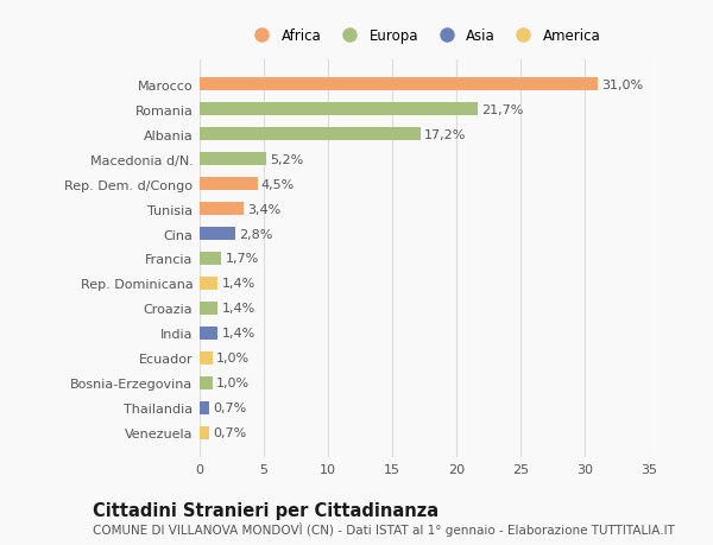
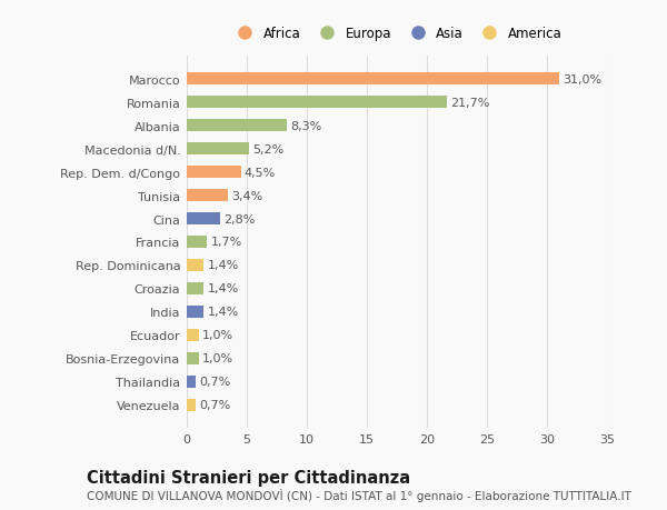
Albania: 17,2% -> 8,3%
